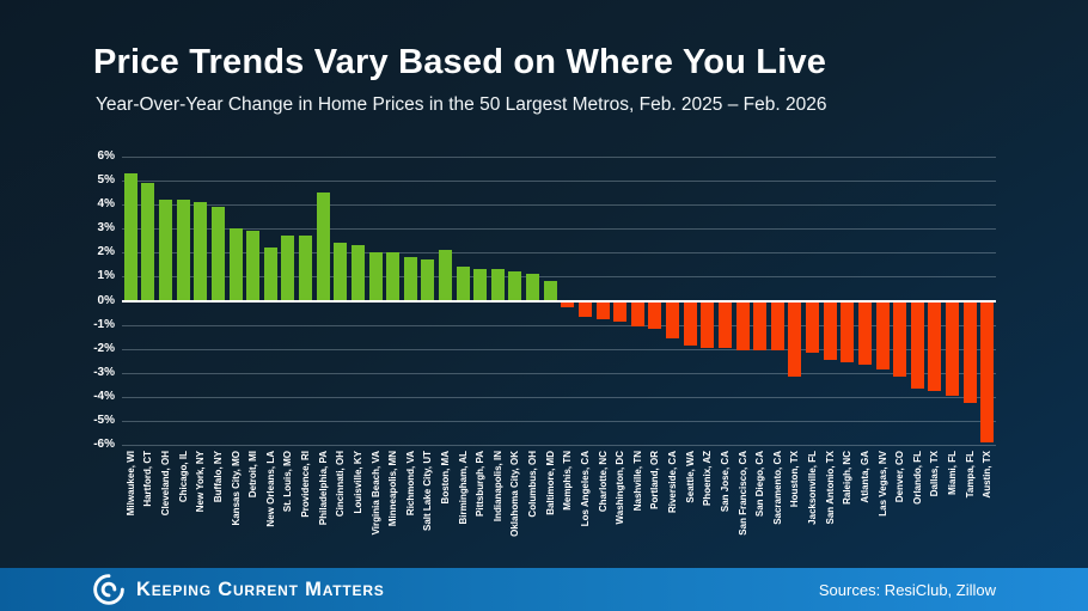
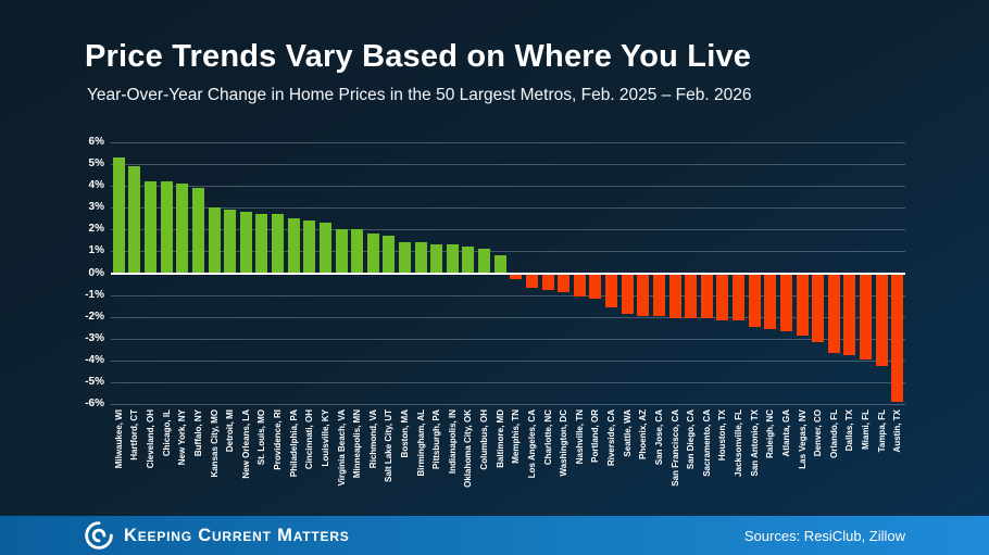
New Orleans, LA: 2.2% -> 2.8%
Philadelphia, PA: 4.5% -> 2.5%
Boston, MA: 2.1% -> 1.4%
Houston, TX: -3.1% -> -2.1%
